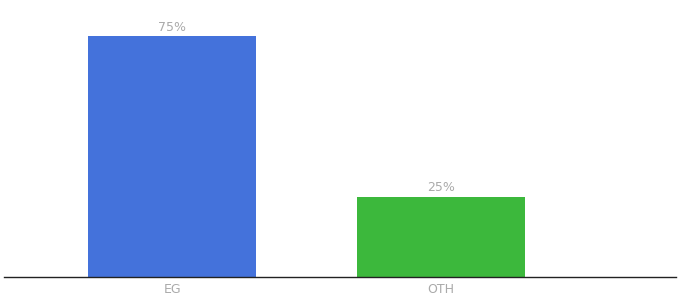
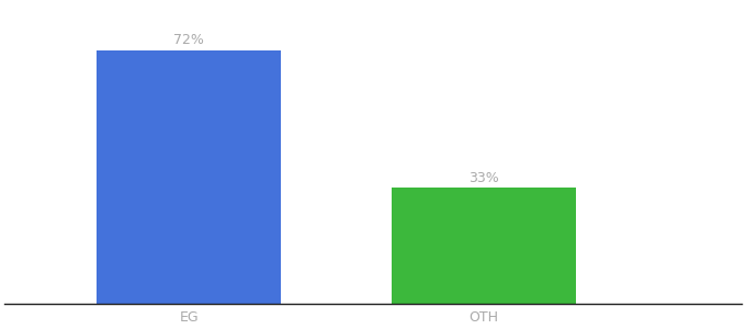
EG: 75% -> 72%
OTH: 25% -> 33%
